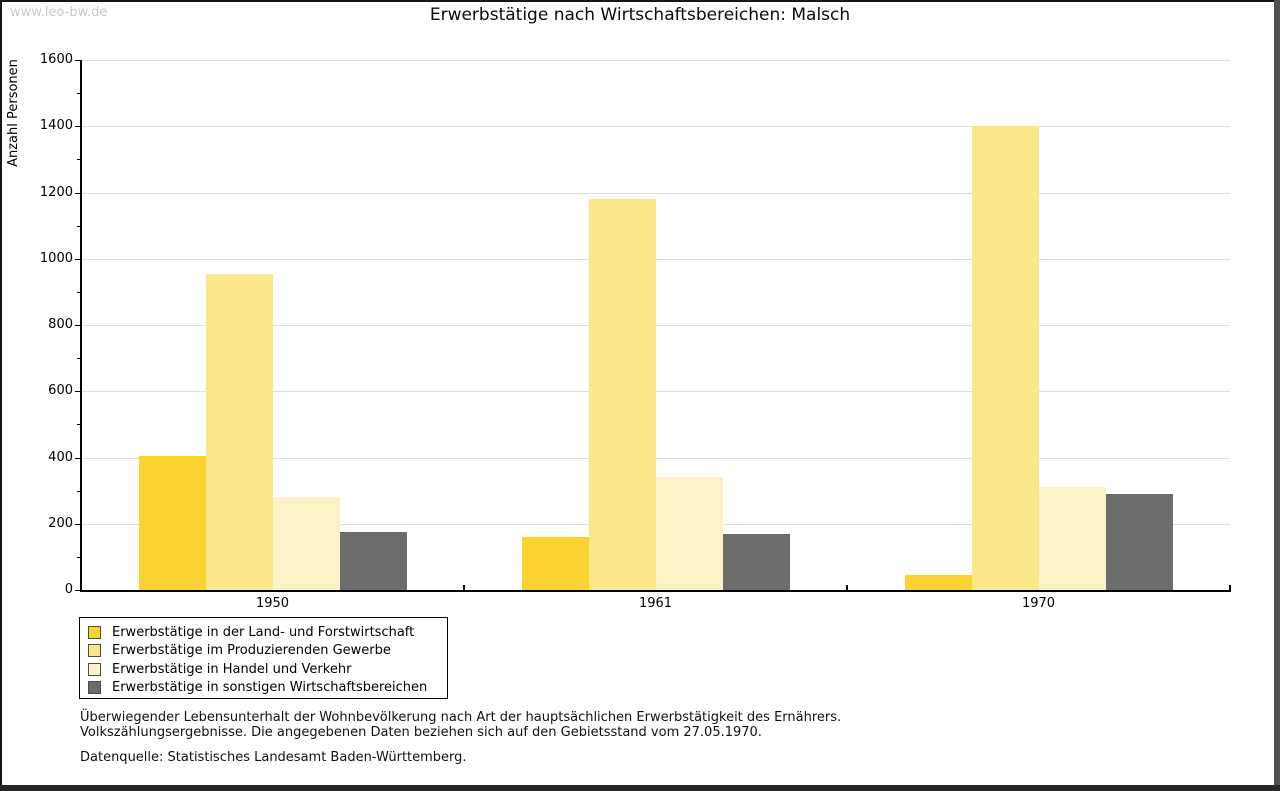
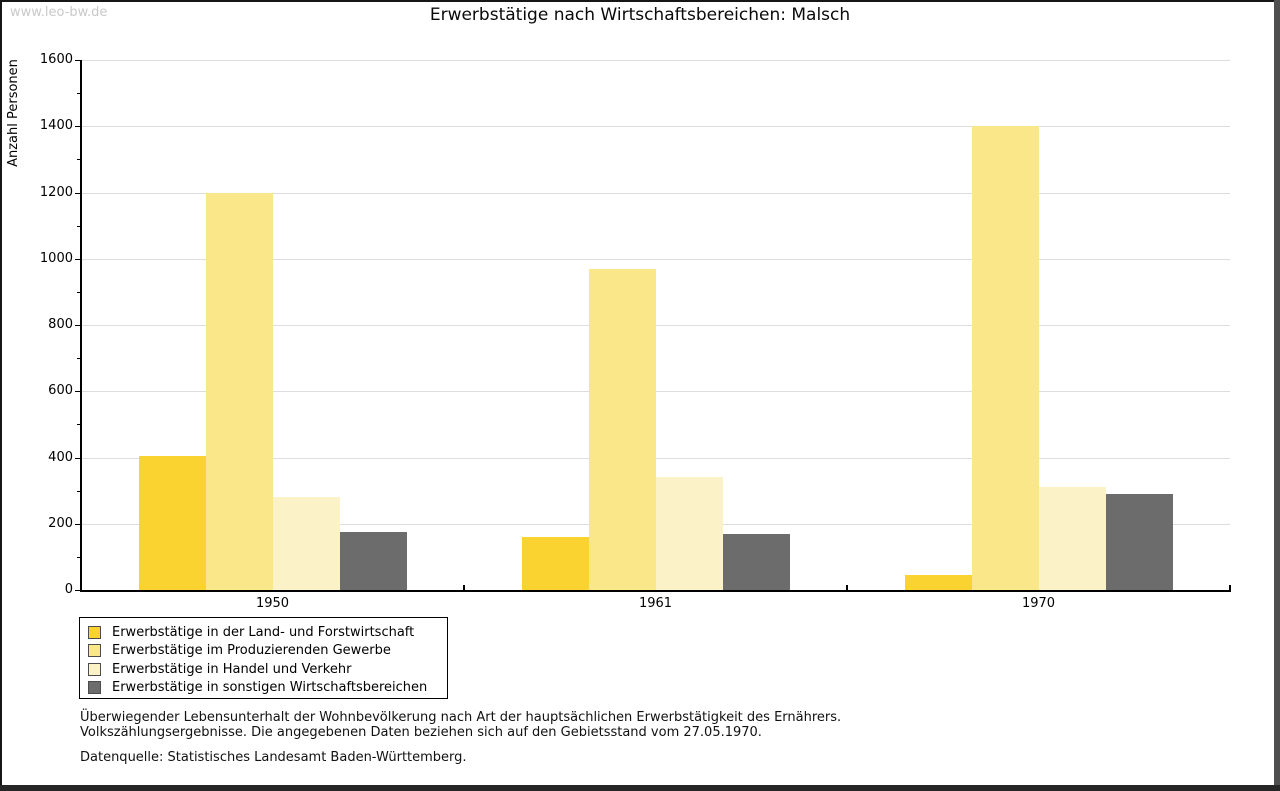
Erwerbstätige im Produzierenden Gewerbe/1950: 960 -> 1200
Erwerbstätige im Produzierenden Gewerbe/1961: 1180 -> 970
